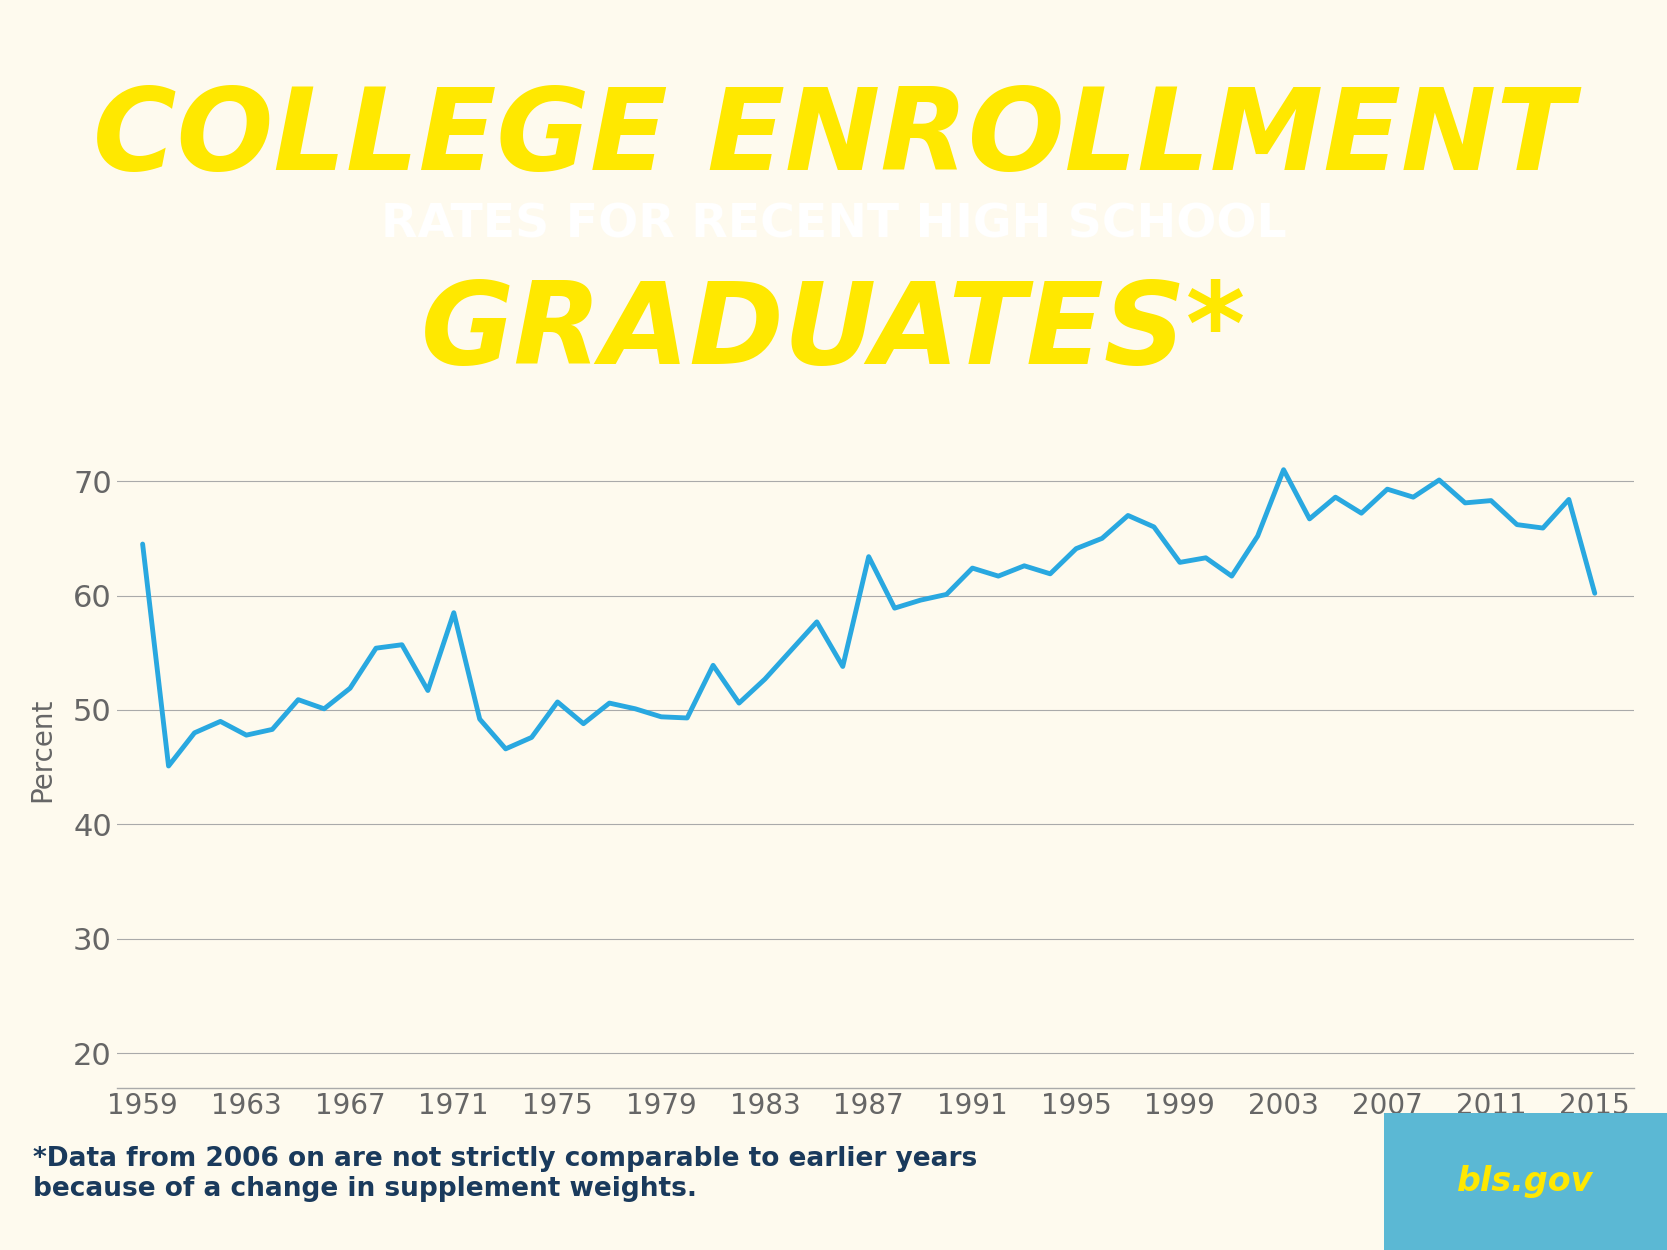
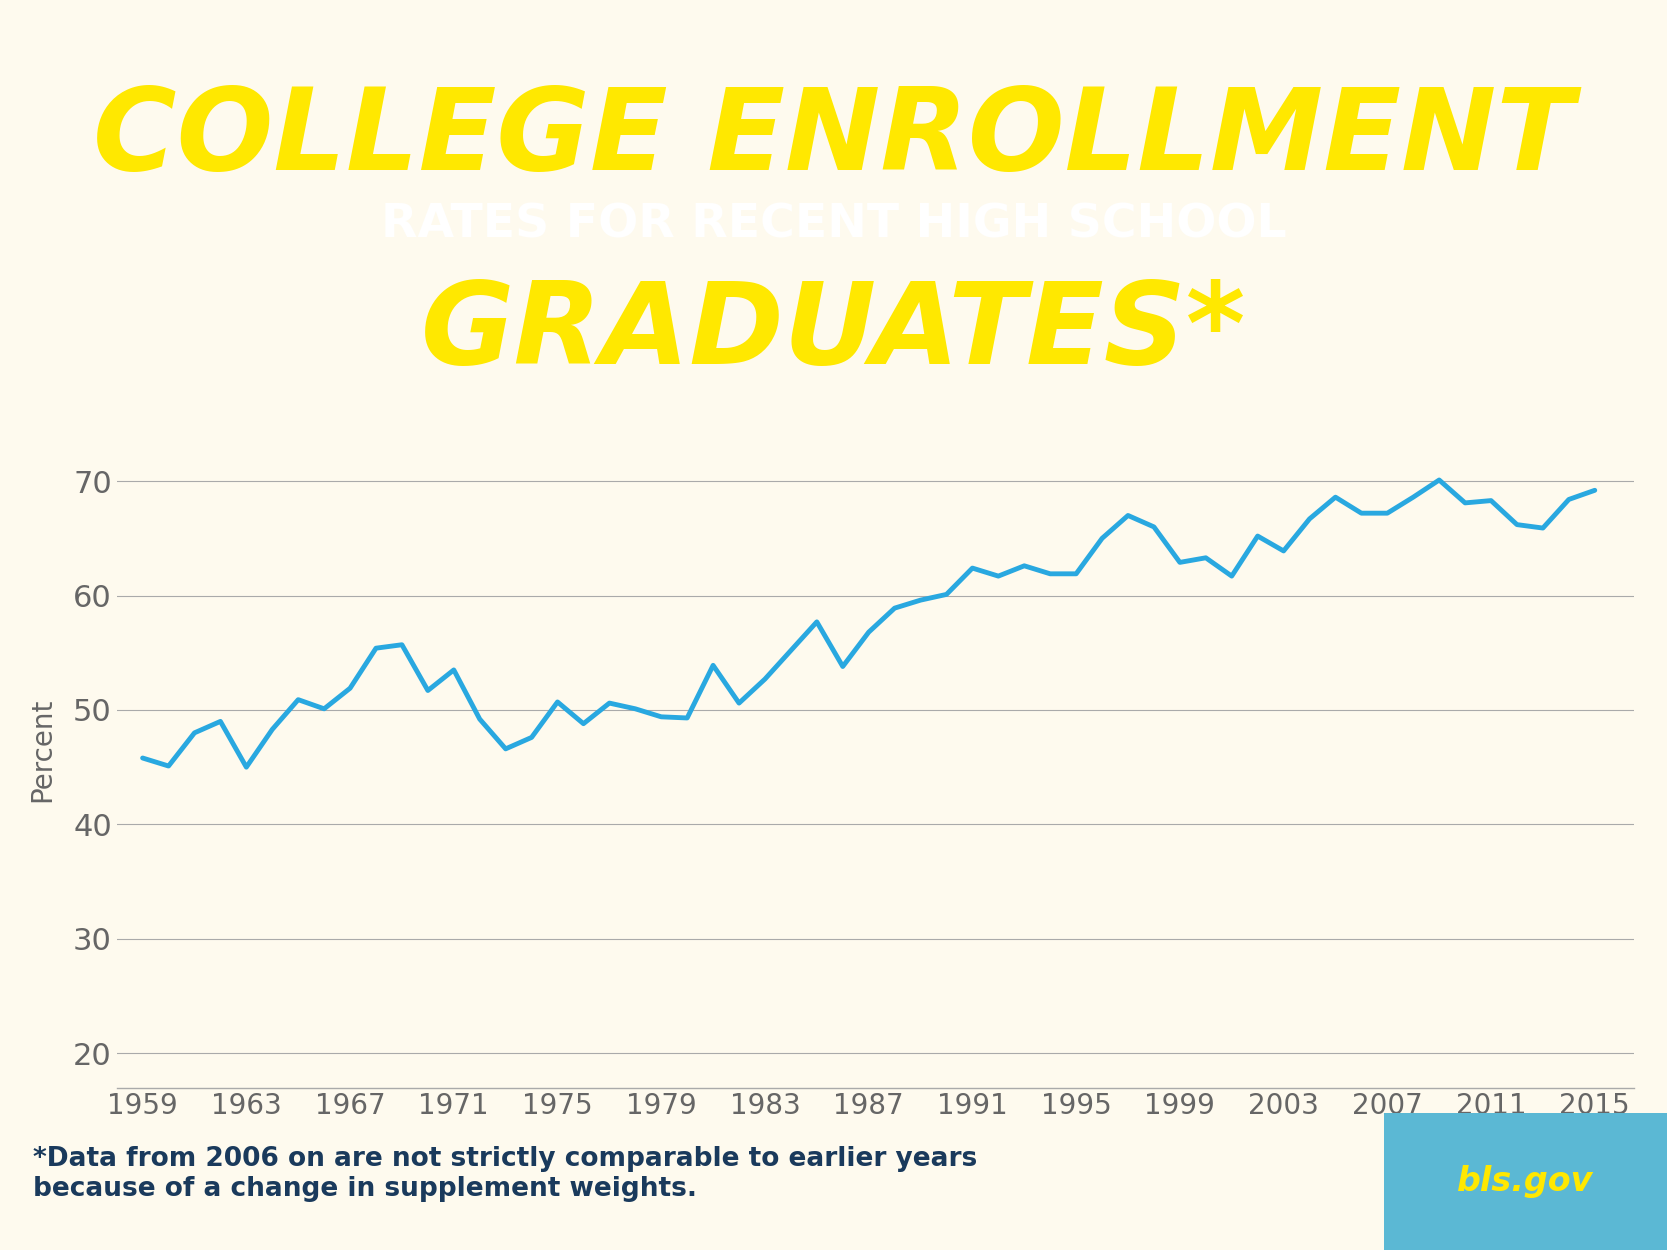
1959: 64.5 -> 45.8
1963: 47.8 -> 45.0
1971: 58.5 -> 53.5
1987: 63.4 -> 56.8
1995: 64.1 -> 61.9
2003: 71.0 -> 63.9
2007: 69.3 -> 67.2
2015: 60.2 -> 69.2
